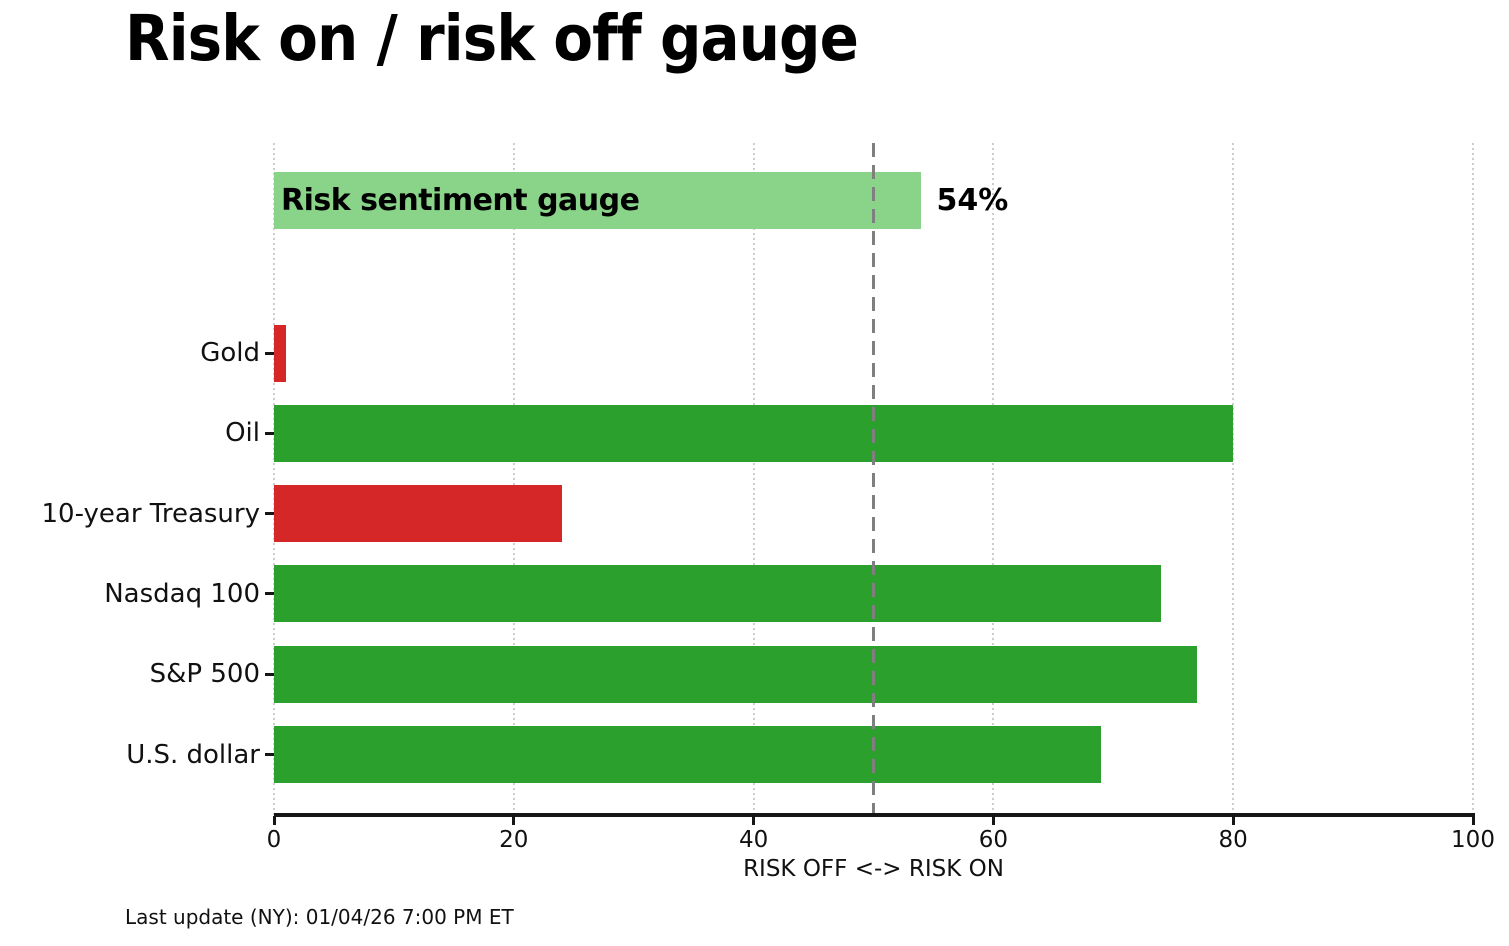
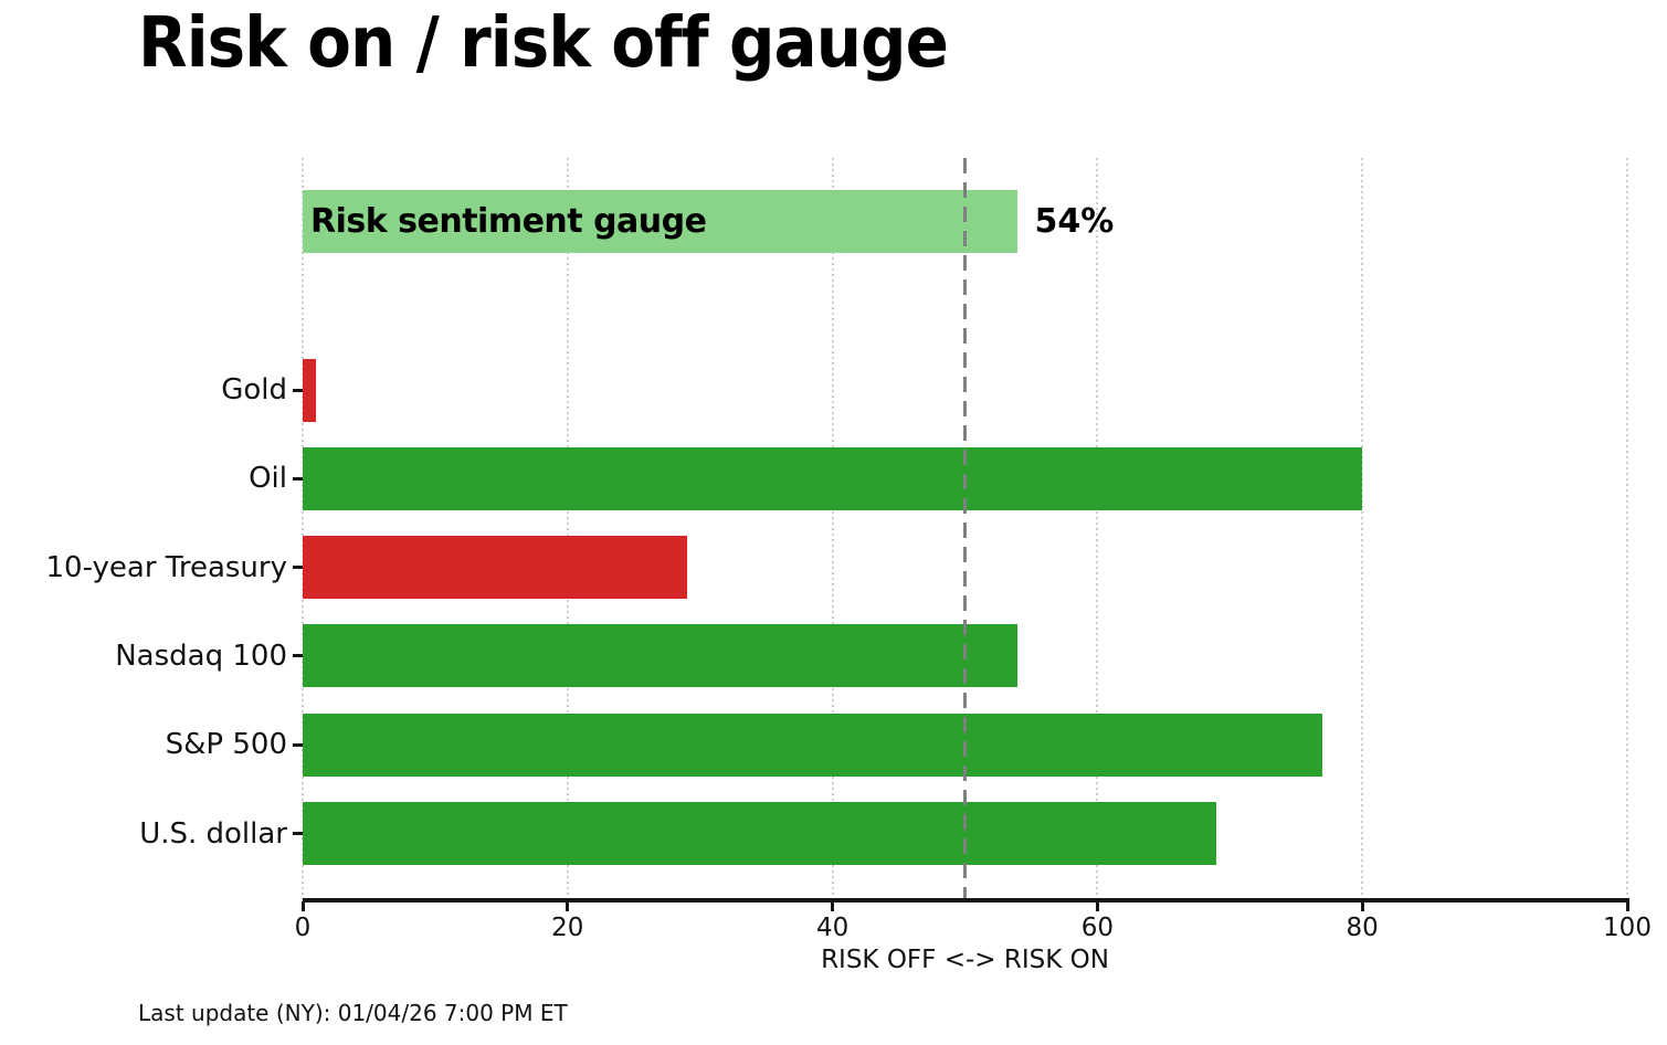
10-year Treasury: 24 -> 29
Nasdaq 100: 74 -> 54
